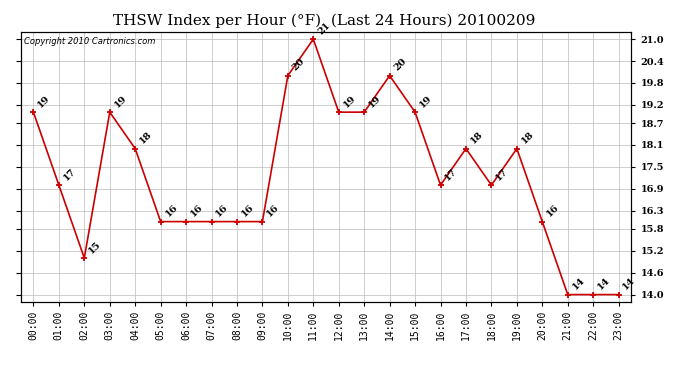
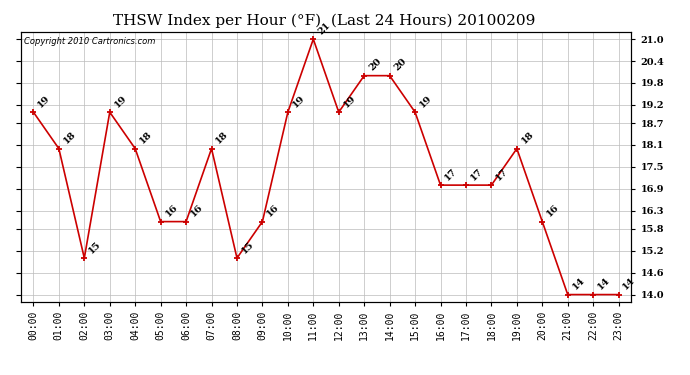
01:00: 17 -> 18
07:00: 16 -> 18
08:00: 16 -> 15
10:00: 20 -> 19
13:00: 19 -> 20
17:00: 18 -> 17
